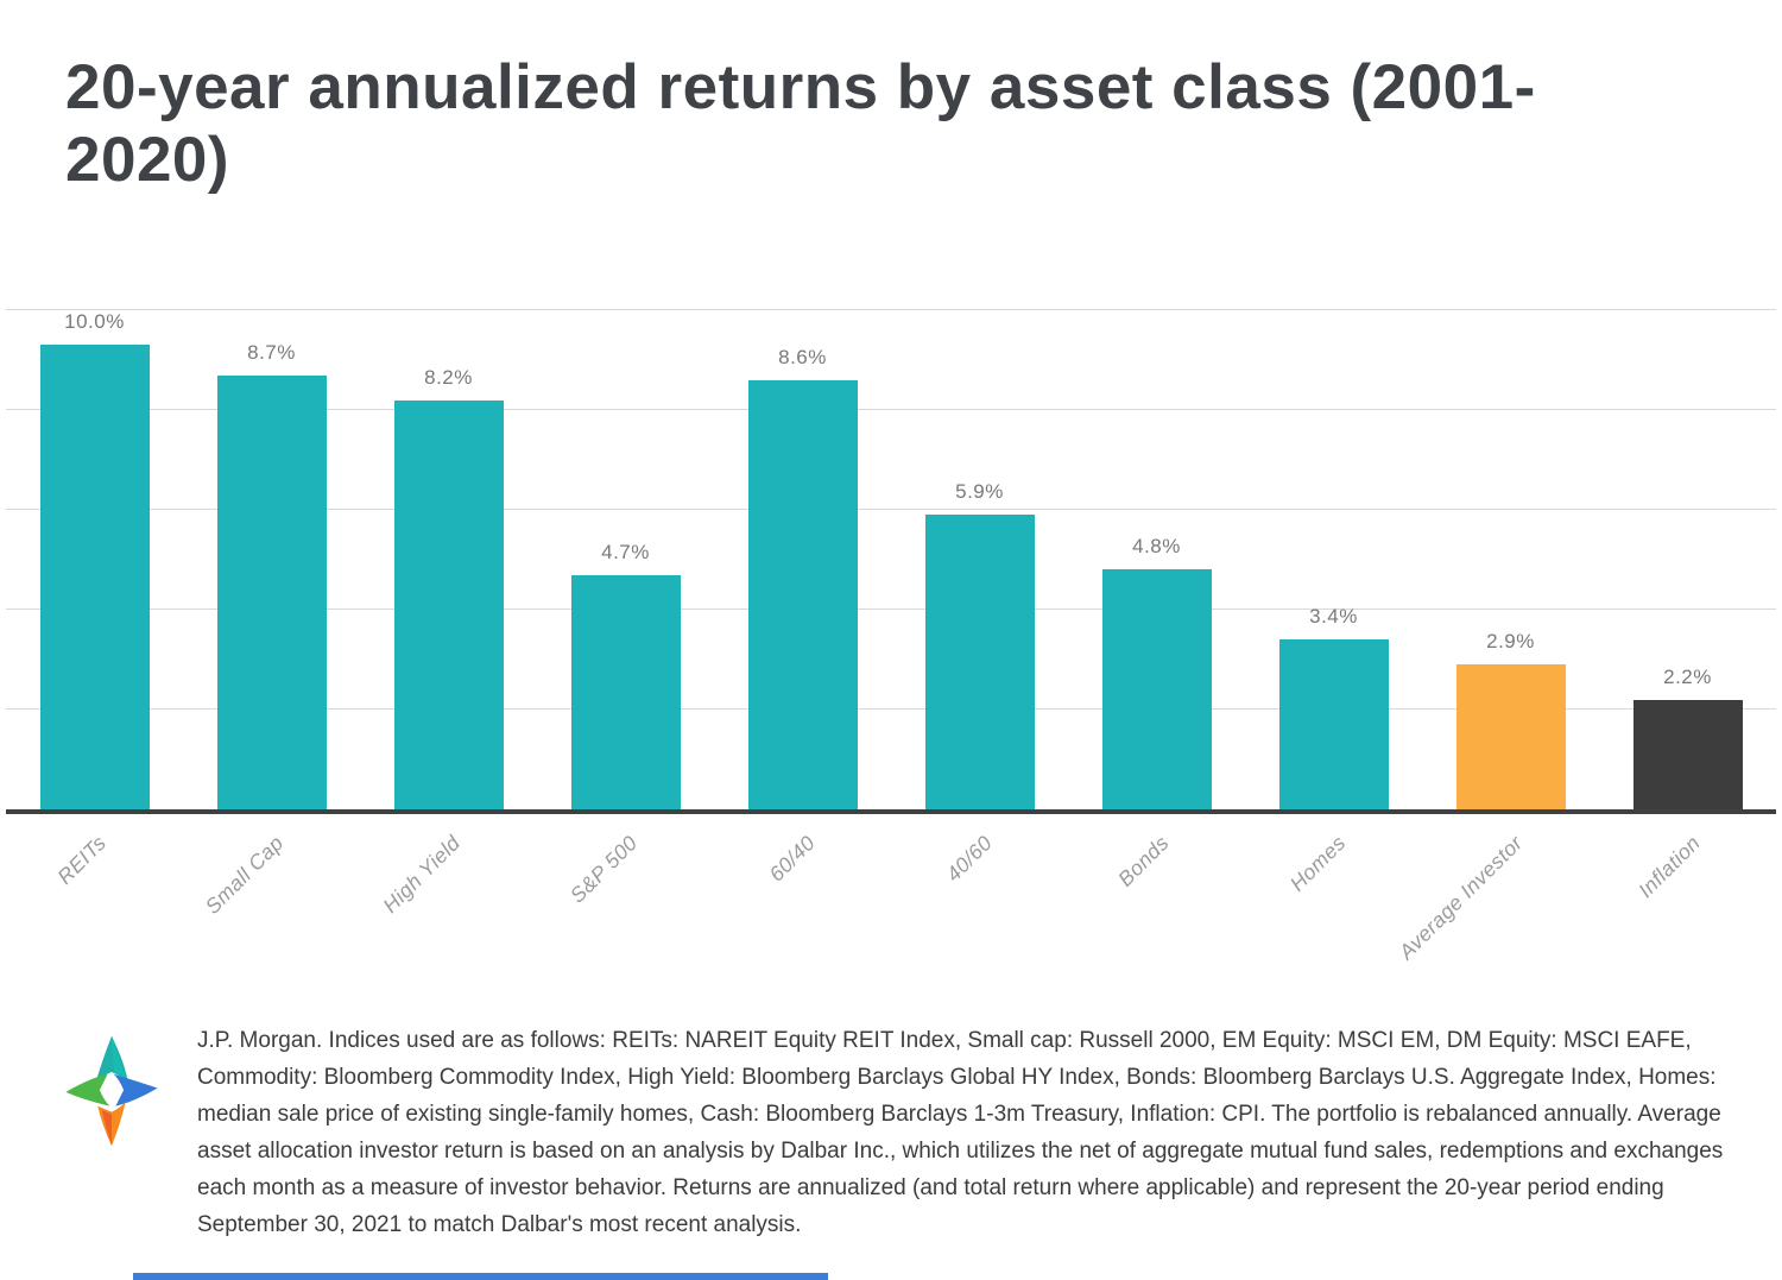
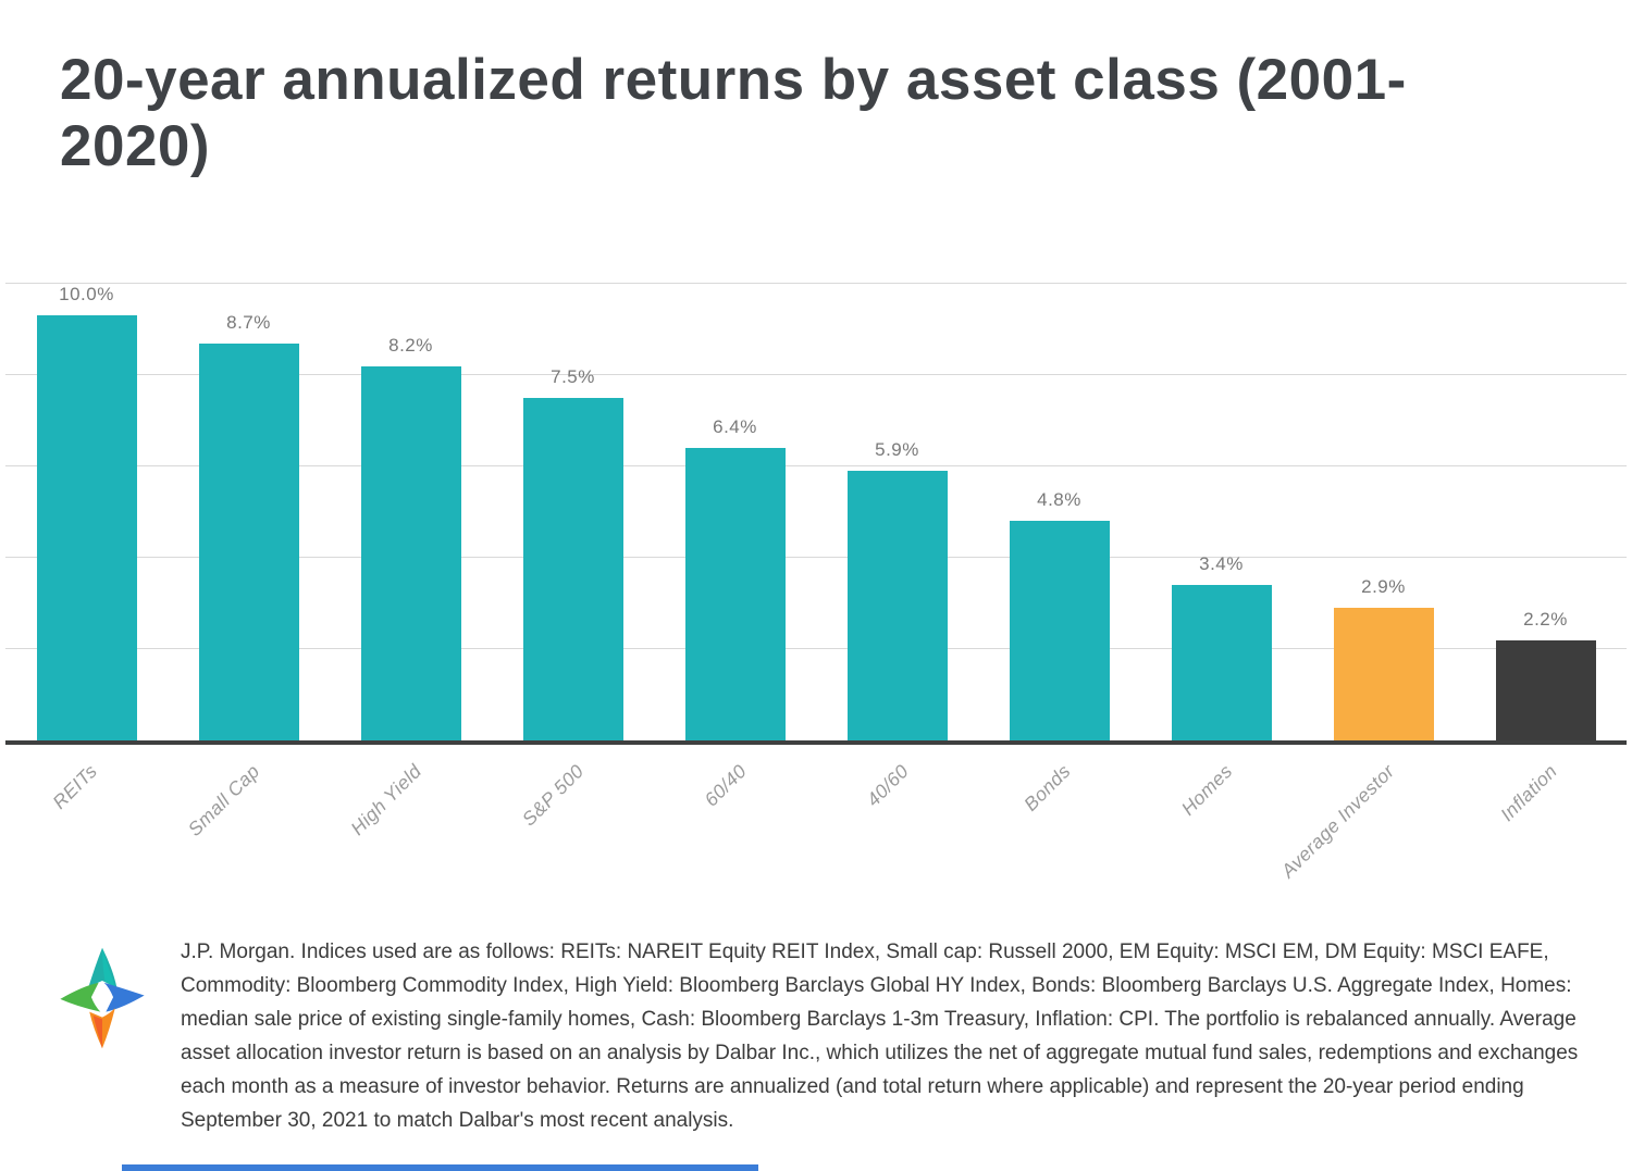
S&P 500: 4.7% -> 7.5%
60/40: 8.6% -> 6.4%
